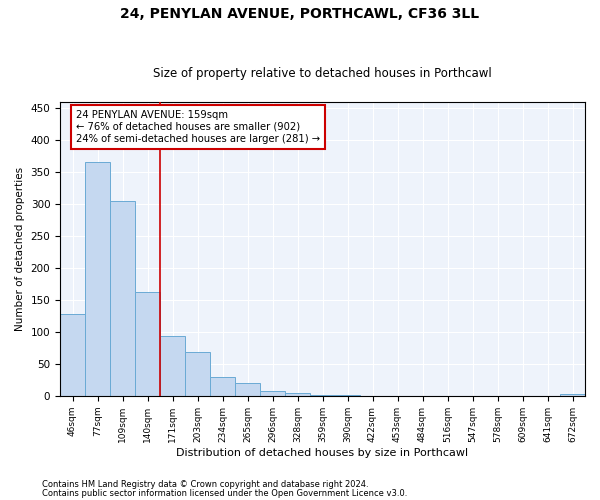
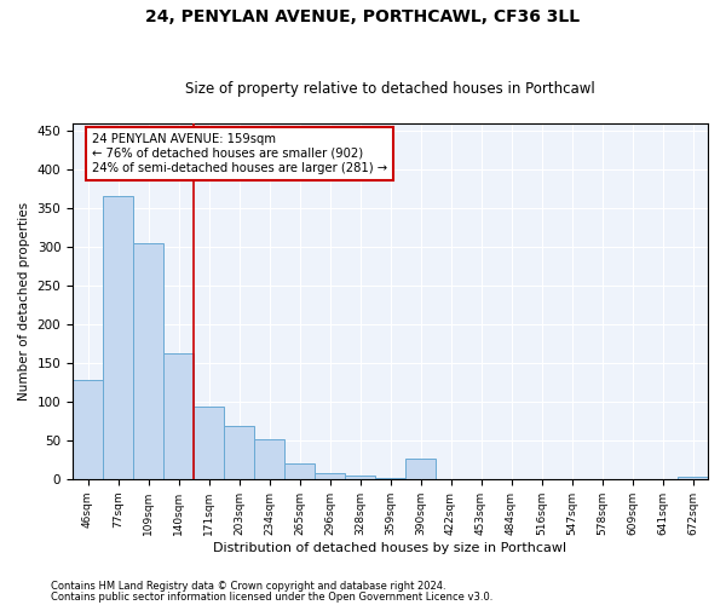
234sqm: 30 -> 52
390sqm: 1 -> 26
